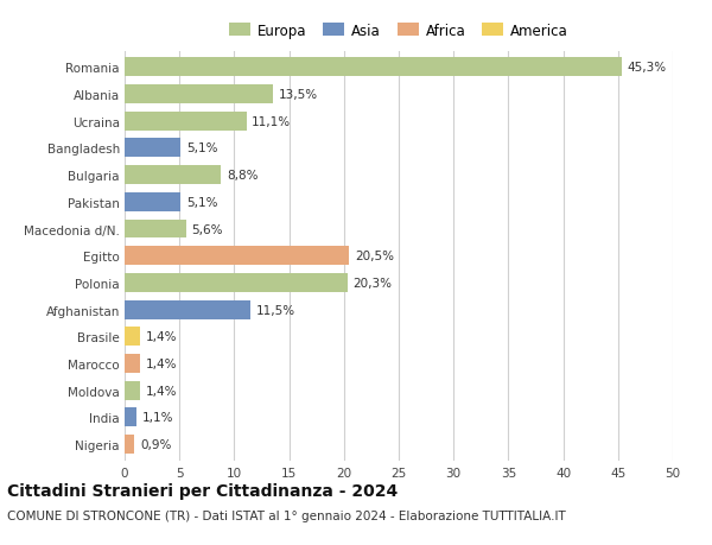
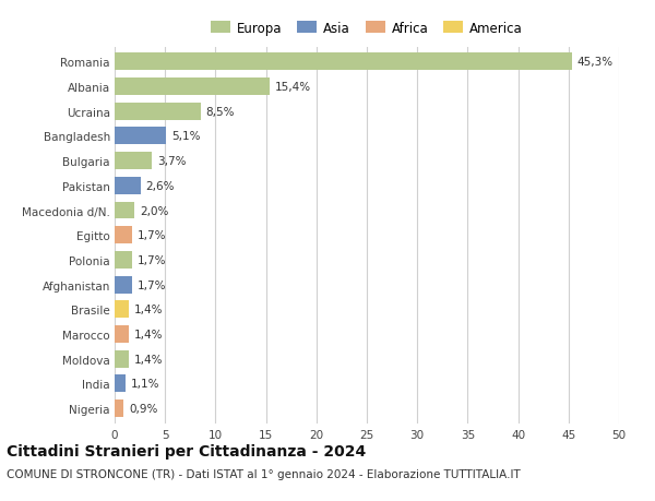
Albania: 13,5% -> 15,4%
Ucraina: 11,1% -> 8,5%
Bulgaria: 8,8% -> 3,7%
Pakistan: 5,1% -> 2,6%
Macedonia d/N.: 5,6% -> 2,0%
Egitto: 20,5% -> 1,7%
Polonia: 20,3% -> 1,7%
Afghanistan: 11,5% -> 1,7%
